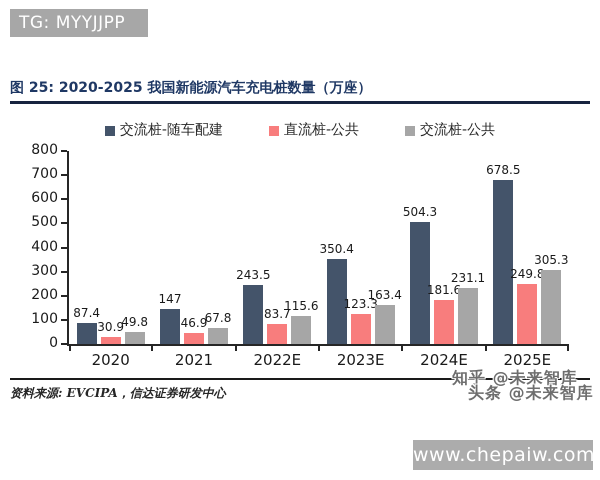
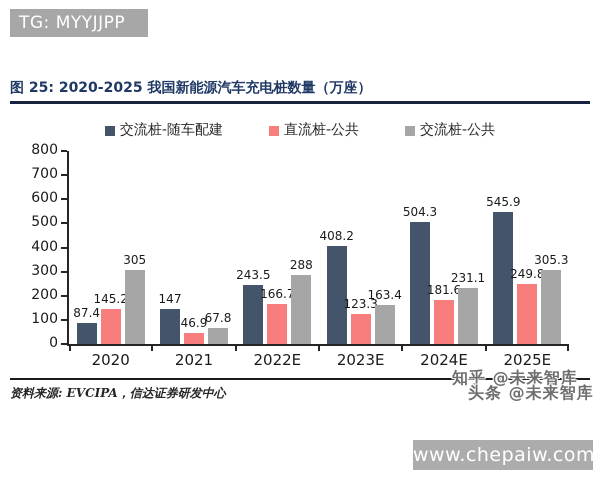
直流桩-公共/2020: 30.9 -> 145.2
交流桩-公共/2020: 49.8 -> 305
直流桩-公共/2022E: 83.7 -> 166.7
交流桩-公共/2022E: 115.6 -> 288
交流桩-随车配建/2023E: 350.4 -> 408.2
交流桩-随车配建/2025E: 678.5 -> 545.9
